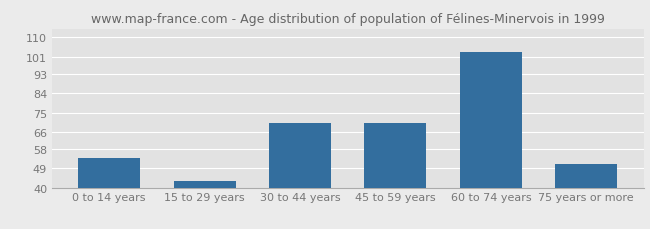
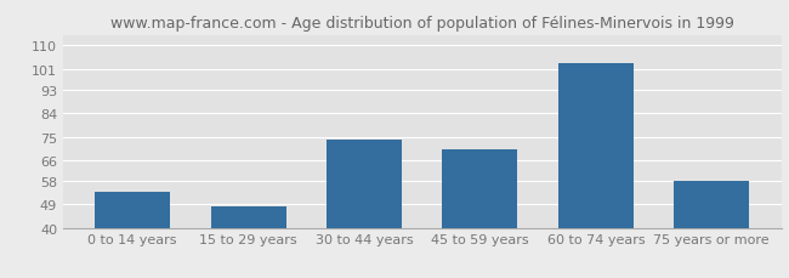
15 to 29 years: 43 -> 48
30 to 44 years: 70 -> 74
75 years or more: 51 -> 58
